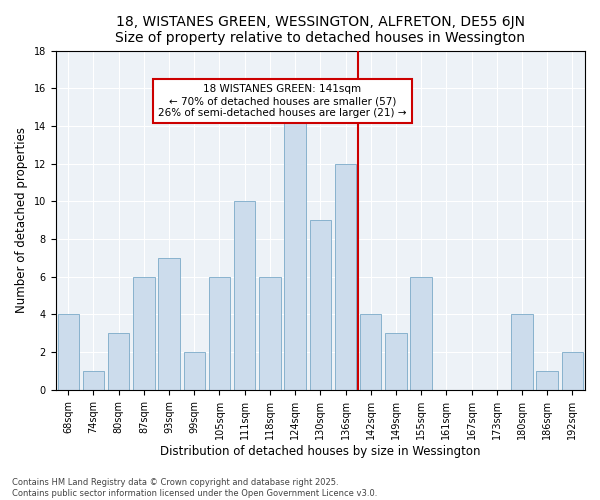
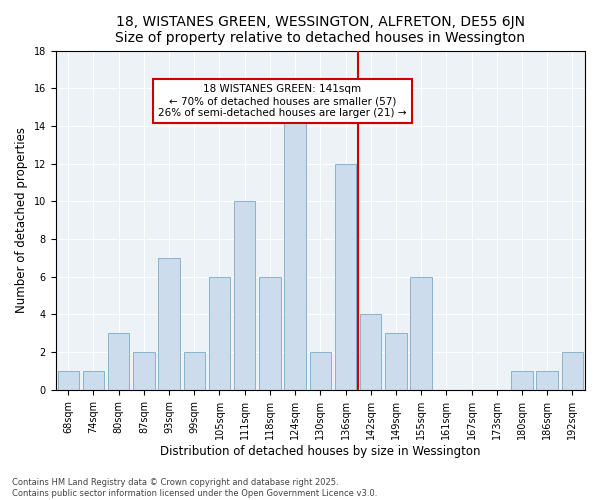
68sqm: 4 -> 1
87sqm: 6 -> 2
130sqm: 9 -> 2
180sqm: 4 -> 1
